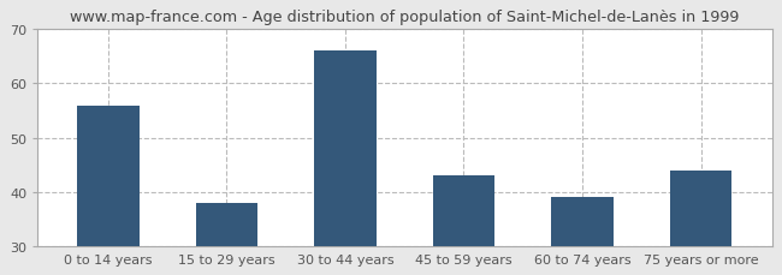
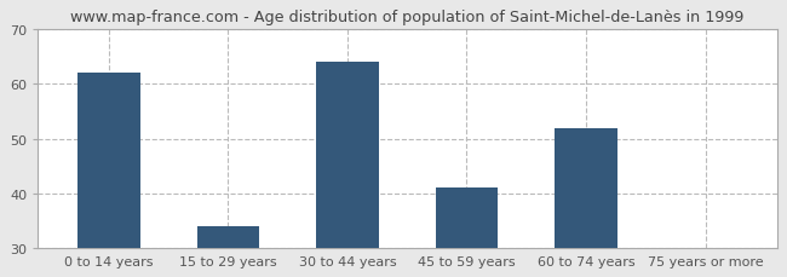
0 to 14 years: 56 -> 62
15 to 29 years: 38 -> 34
30 to 44 years: 66 -> 64
45 to 59 years: 43 -> 41
60 to 74 years: 39 -> 52
75 years or more: 44 -> 30
